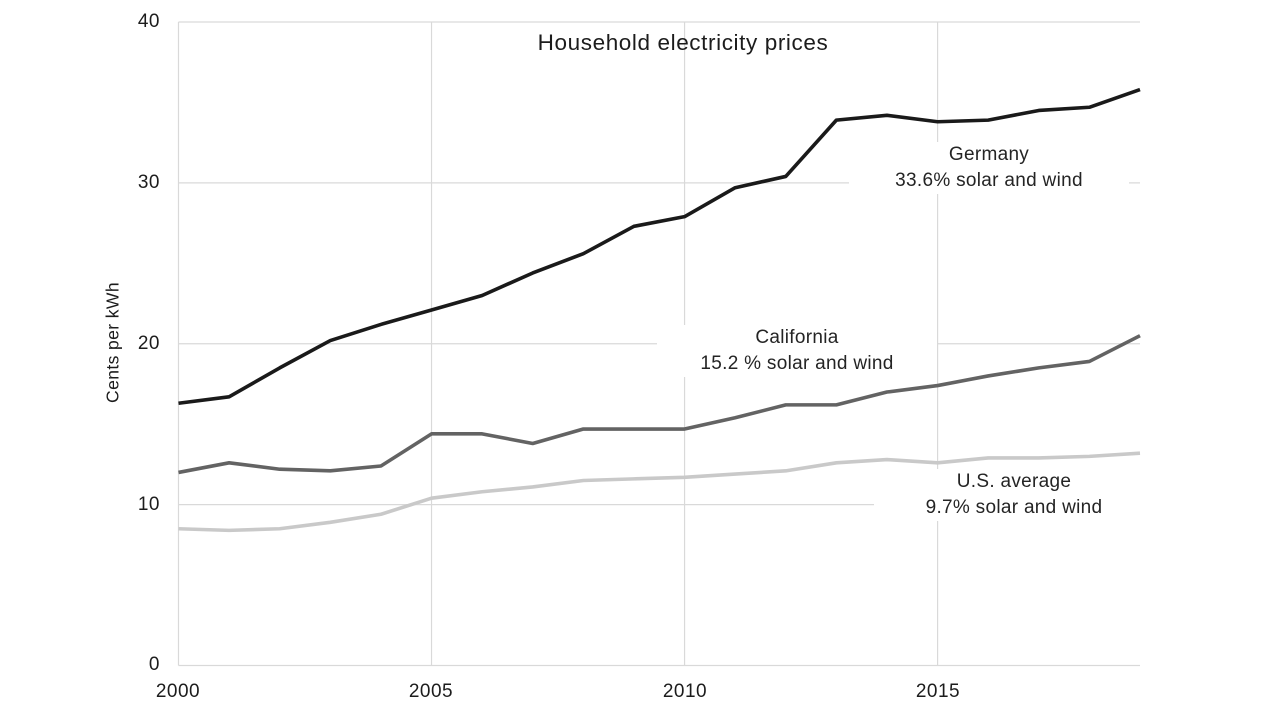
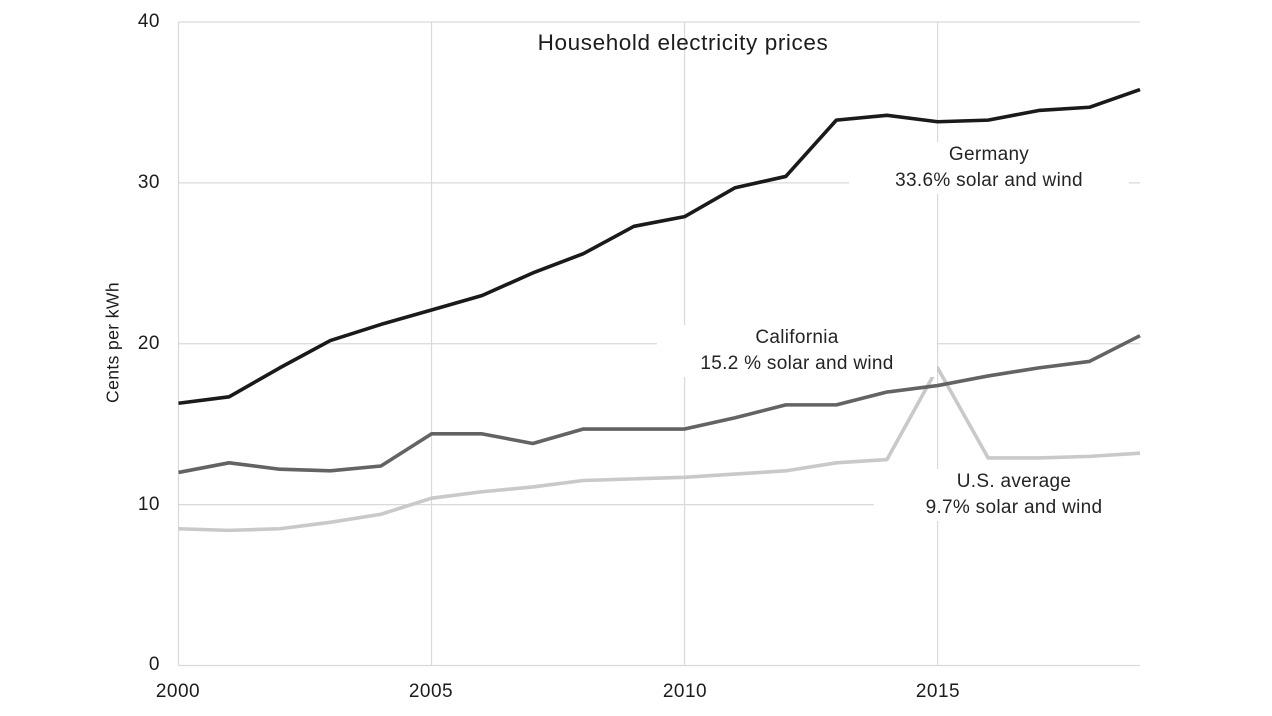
U.S. average/2015: 12.6 -> 18.5
